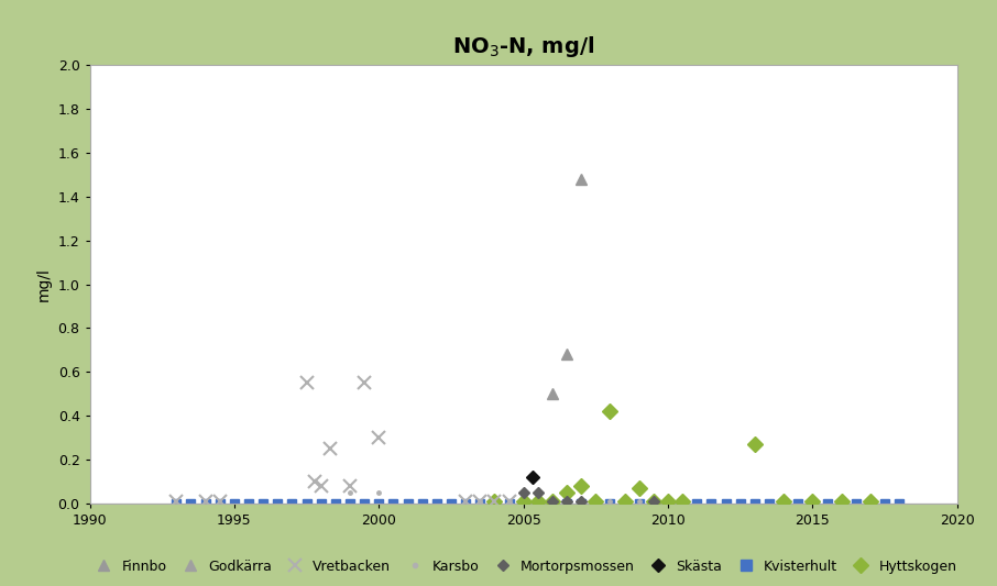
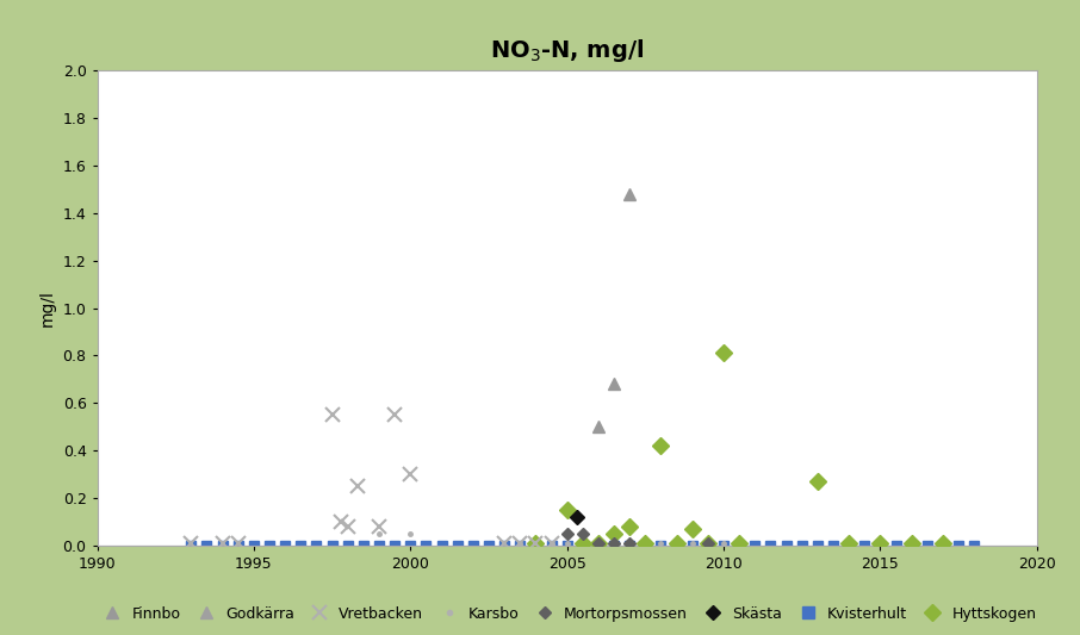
Hyttskogen/2005: 0.01 -> 0.15
Hyttskogen/2010: 0.01 -> 0.81
